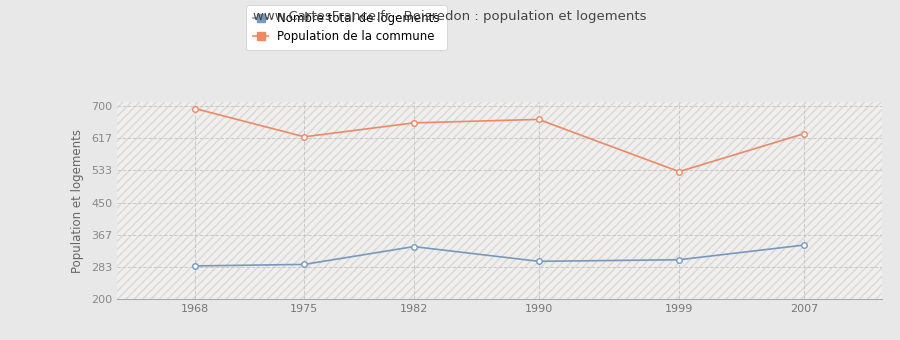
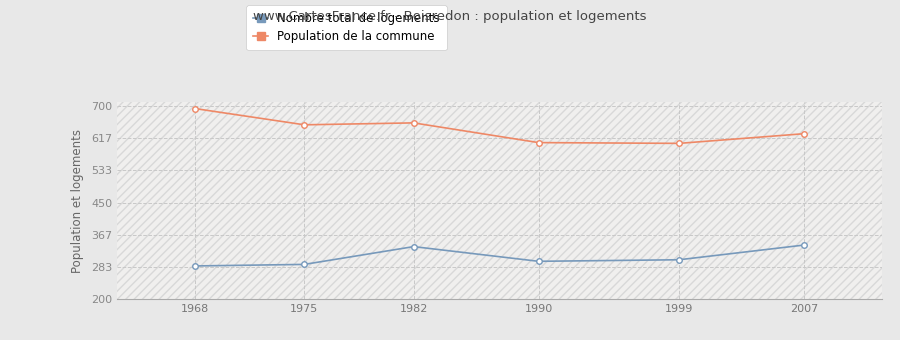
Population de la commune/1975: 620 -> 651
Population de la commune/1990: 665 -> 605
Population de la commune/1999: 530 -> 603
